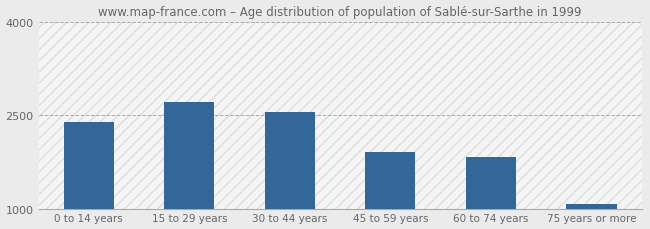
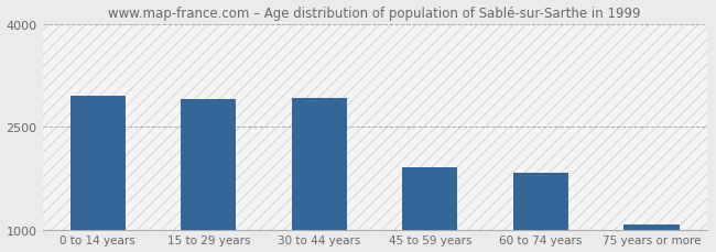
0 to 14 years: 2400 -> 2960
15 to 29 years: 2720 -> 2900
30 to 44 years: 2550 -> 2920
